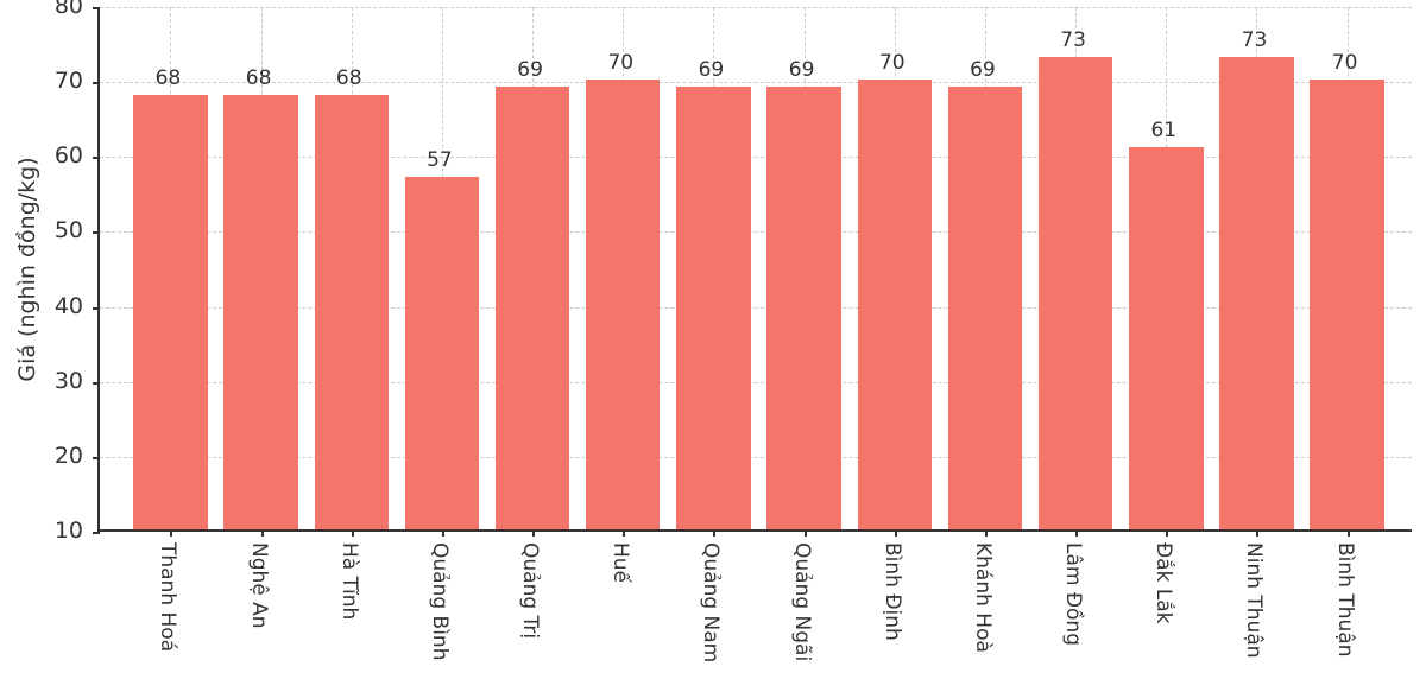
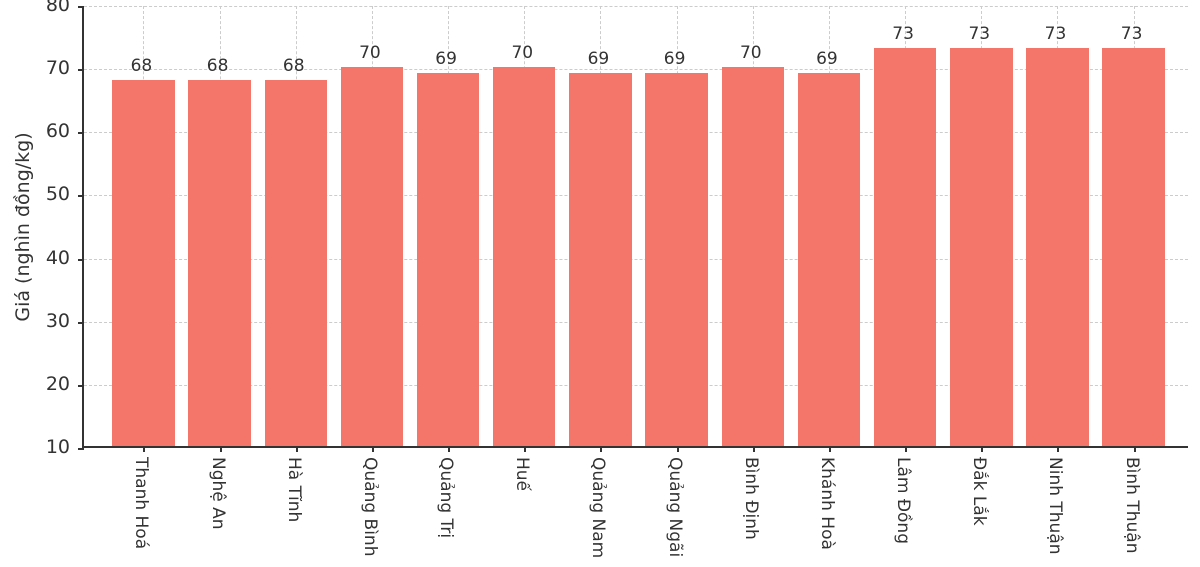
Quảng Bình: 57 -> 70
Đắk Lắk: 61 -> 73
Bình Thuận: 70 -> 73
